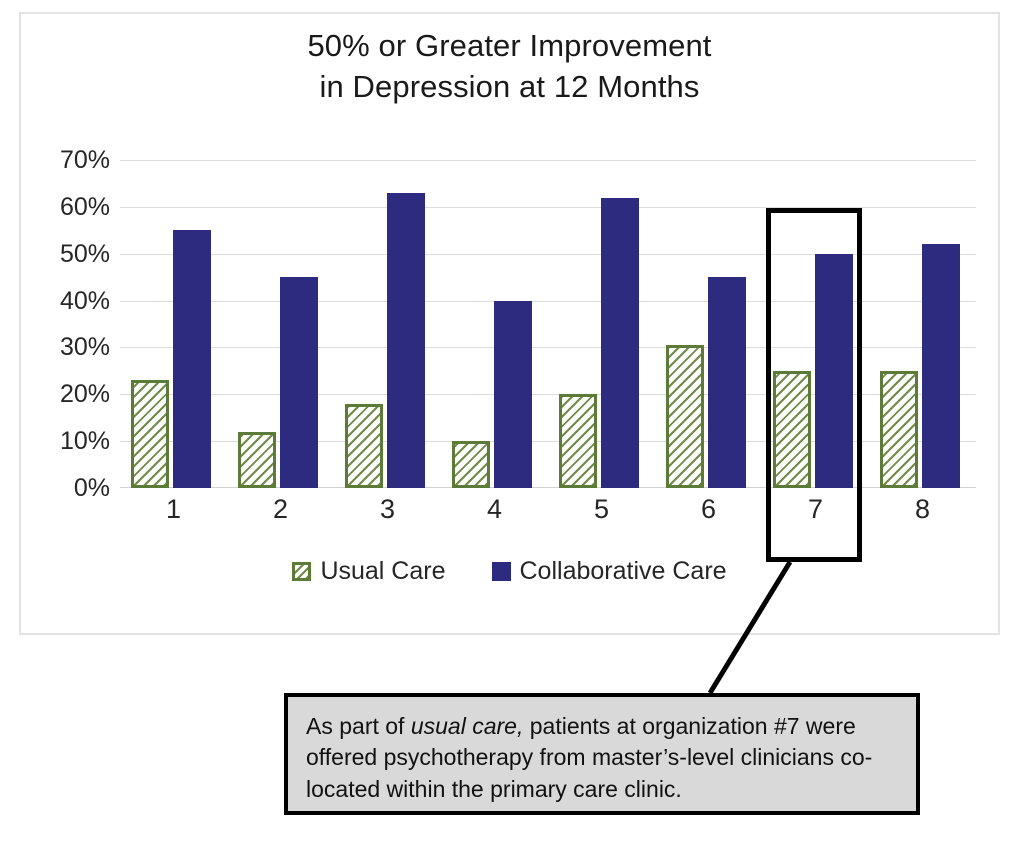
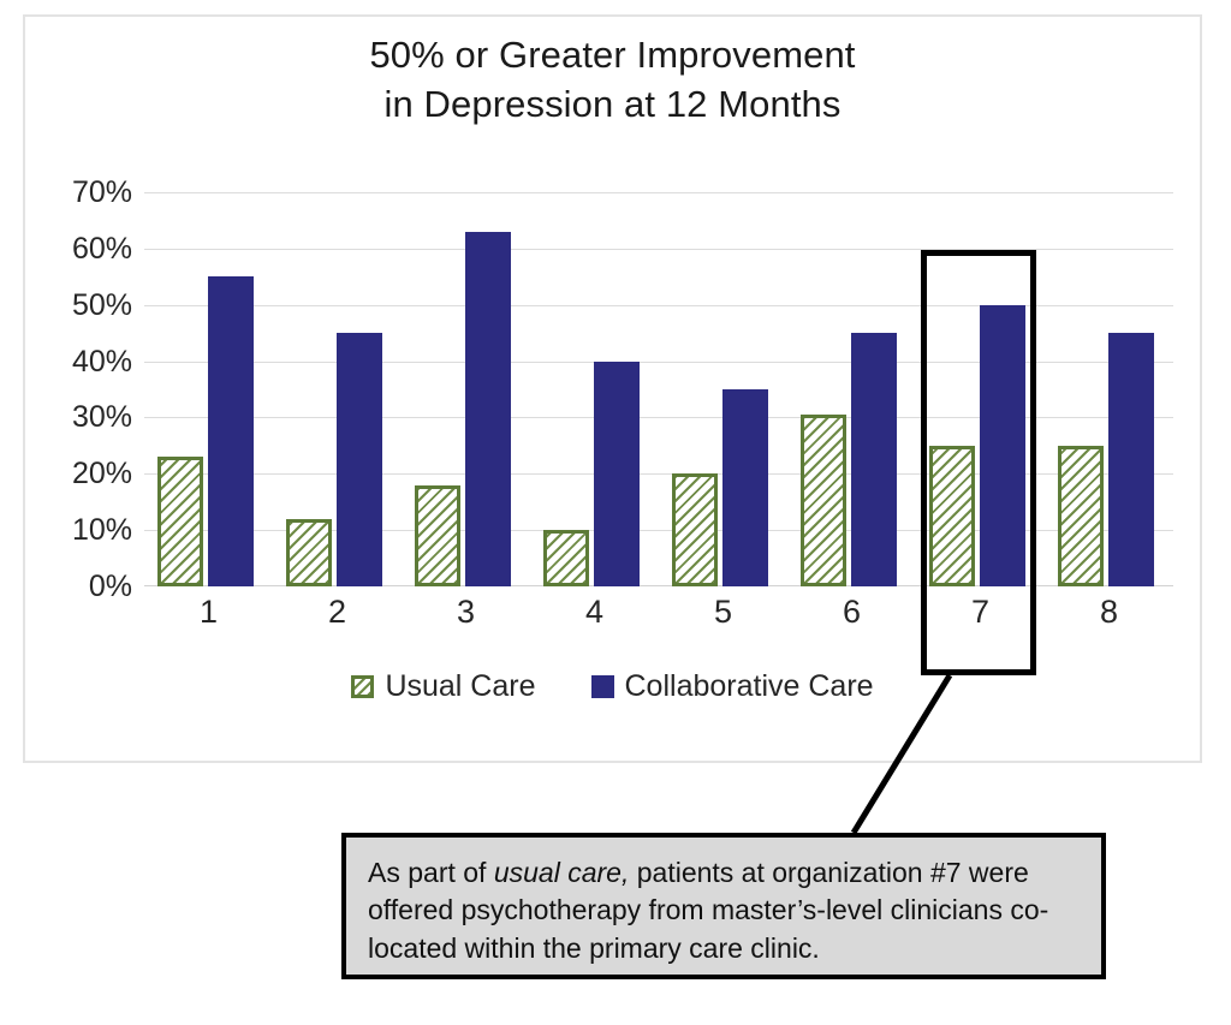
Collaborative Care/5: 62% -> 35%
Collaborative Care/8: 52% -> 45%
